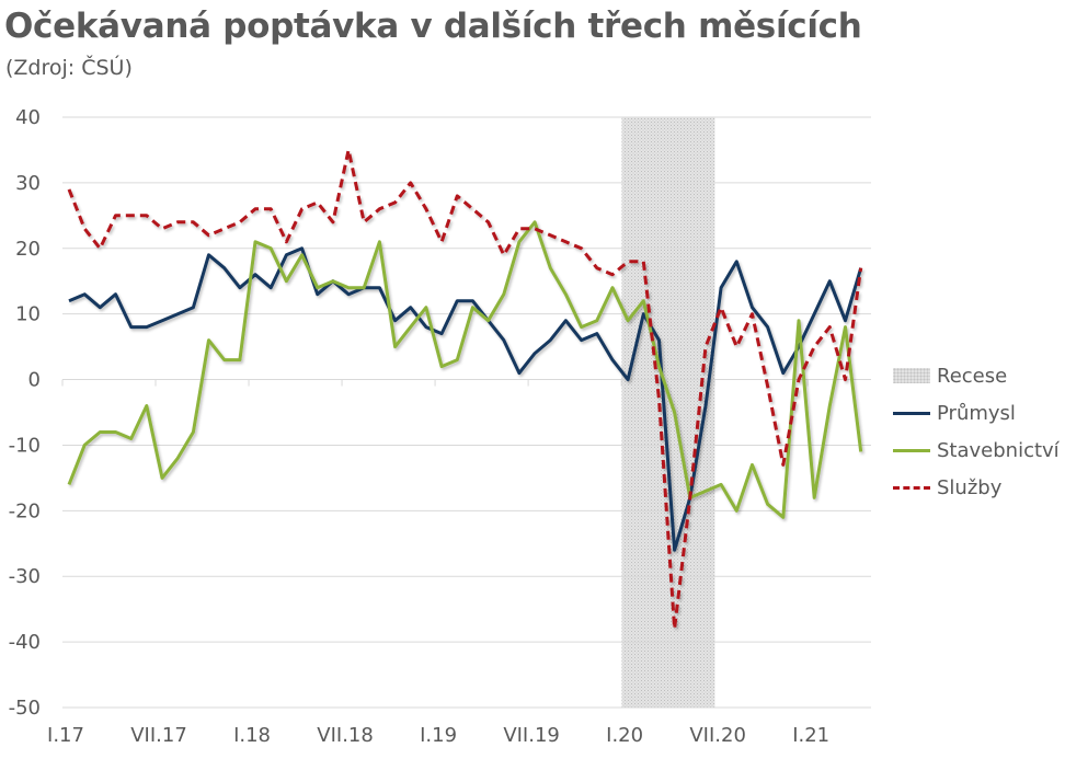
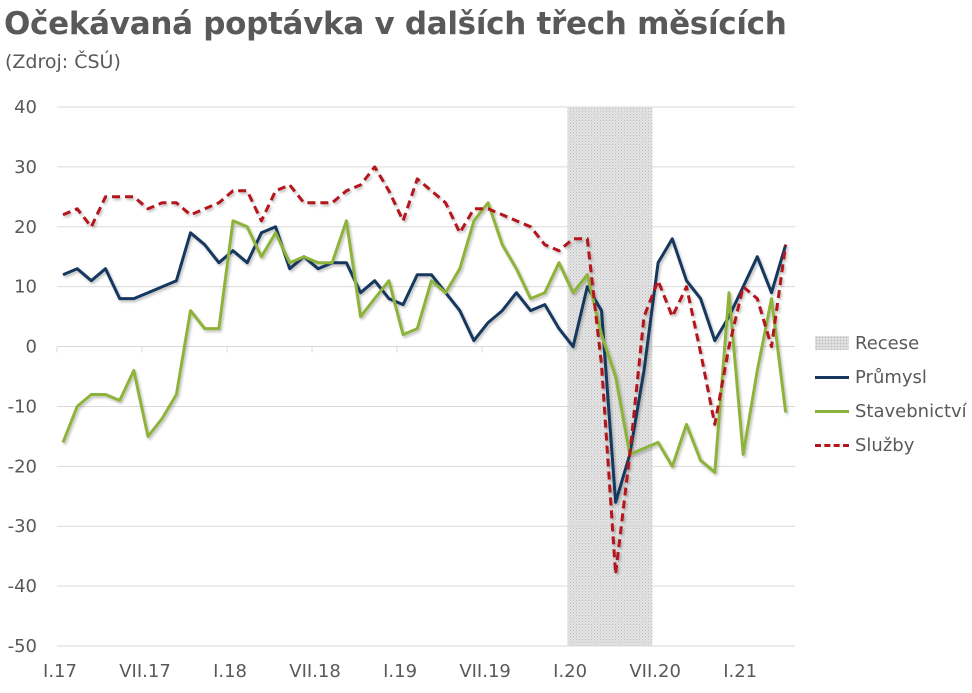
Služby/I.17: 29 -> 22
Služby/VII.18: 35 -> 24
Služby/I.21: 5 -> 10
